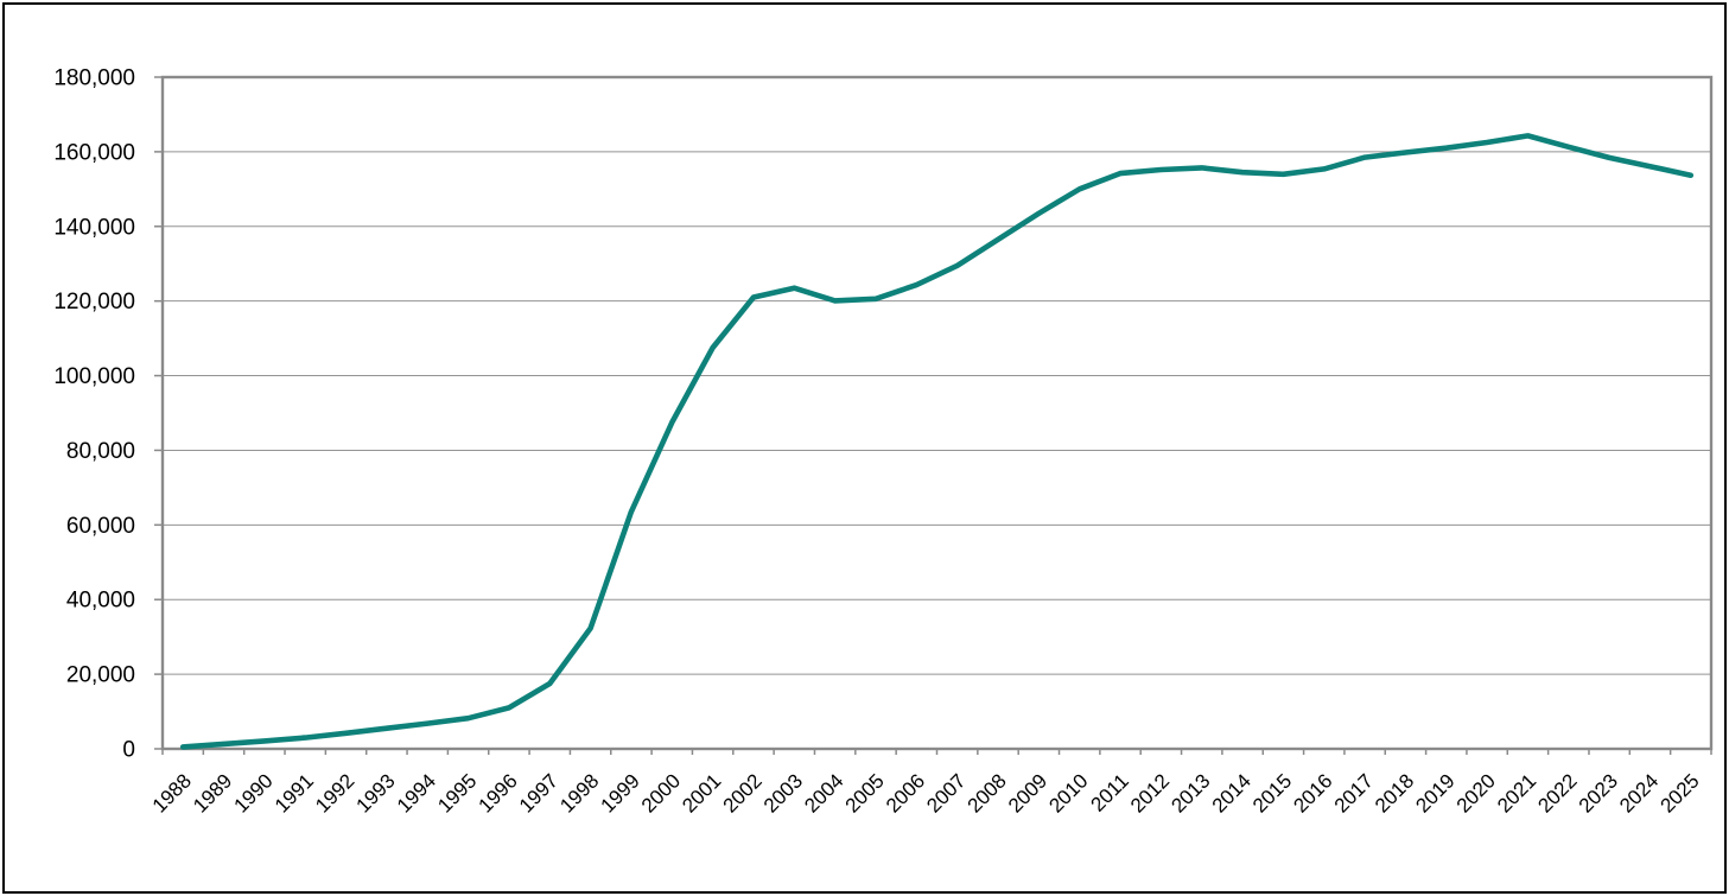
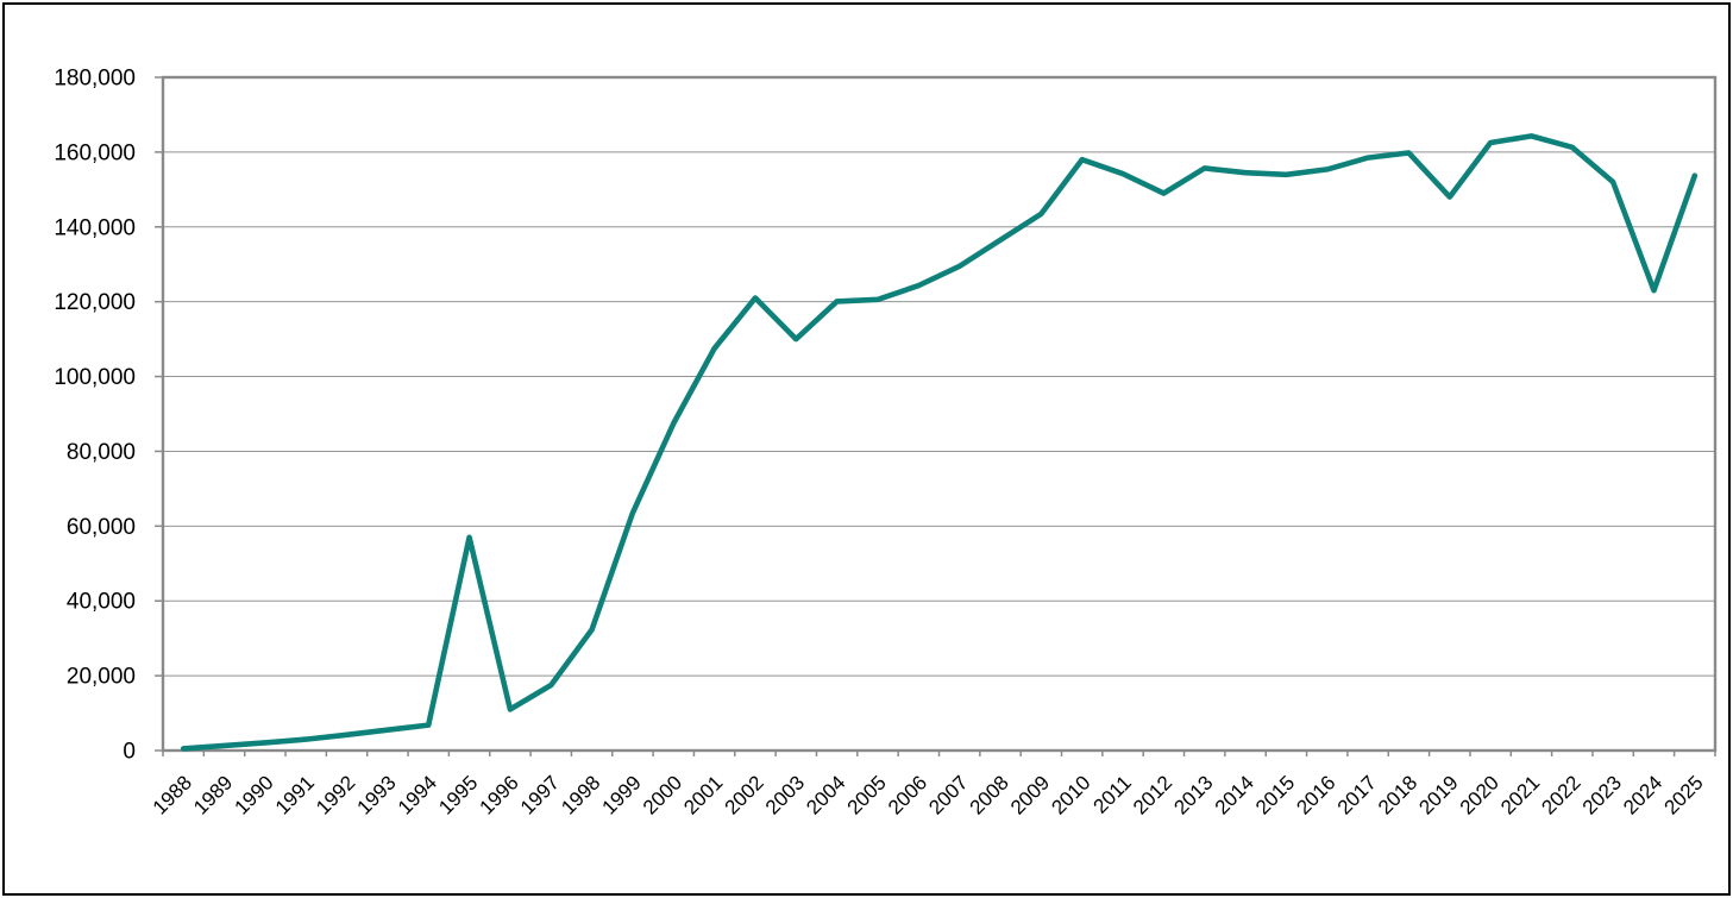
1995: 8000 -> 57000
2003: 124000 -> 110000
2010: 150000 -> 158000
2012: 155000 -> 149000
2019: 161000 -> 148000
2023: 158000 -> 152000
2024: 156000 -> 123000
